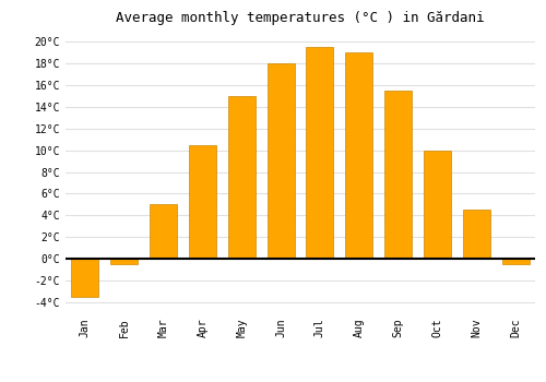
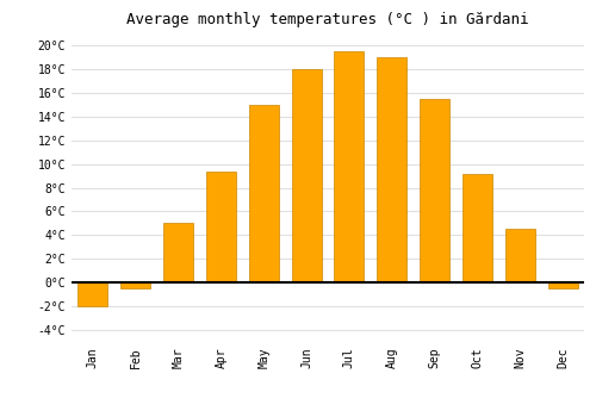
Jan: -3.5°C -> -2.0°C
Apr: 10.5°C -> 9.4°C
Oct: 10.0°C -> 9.2°C
